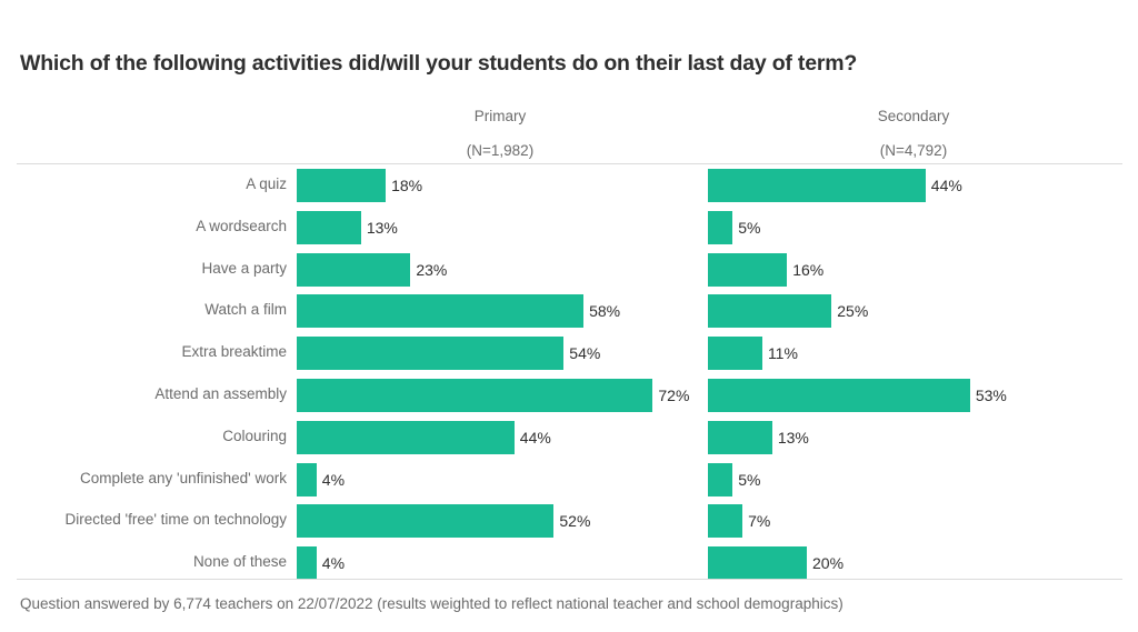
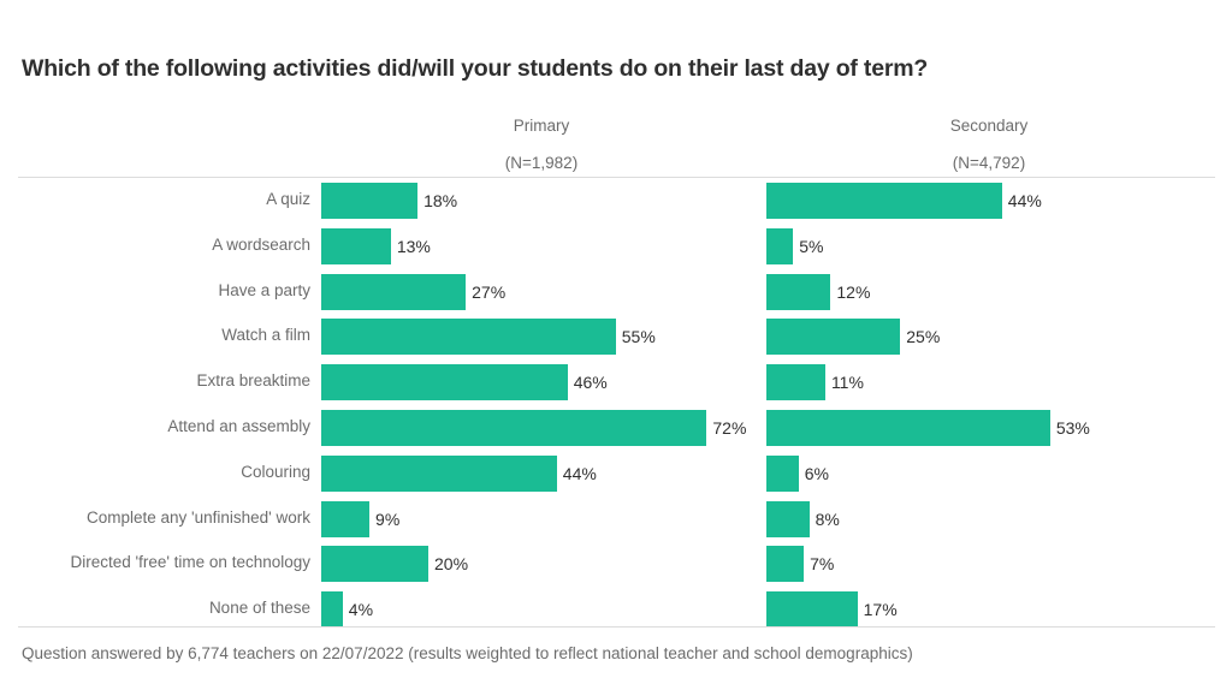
Primary/Have a party: 23% -> 27%
Secondary/Have a party: 16% -> 12%
Primary/Watch a film: 58% -> 55%
Primary/Extra breaktime: 54% -> 46%
Secondary/Colouring: 13% -> 6%
Primary/Complete any 'unfinished' work: 4% -> 9%
Secondary/Complete any 'unfinished' work: 5% -> 8%
Primary/Directed 'free' time on technology: 52% -> 20%
Secondary/None of these: 20% -> 17%
